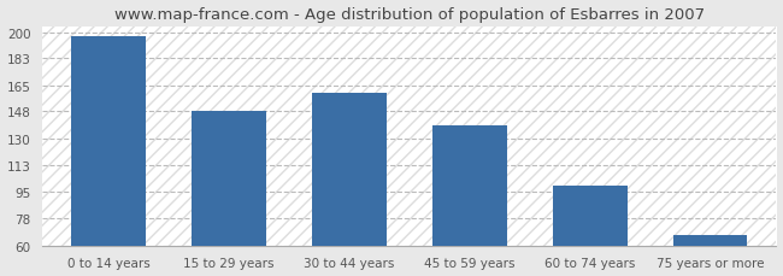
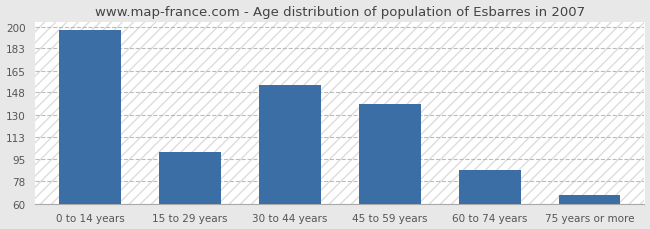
15 to 29 years: 148 -> 101
30 to 44 years: 160 -> 154
60 to 74 years: 99 -> 87
